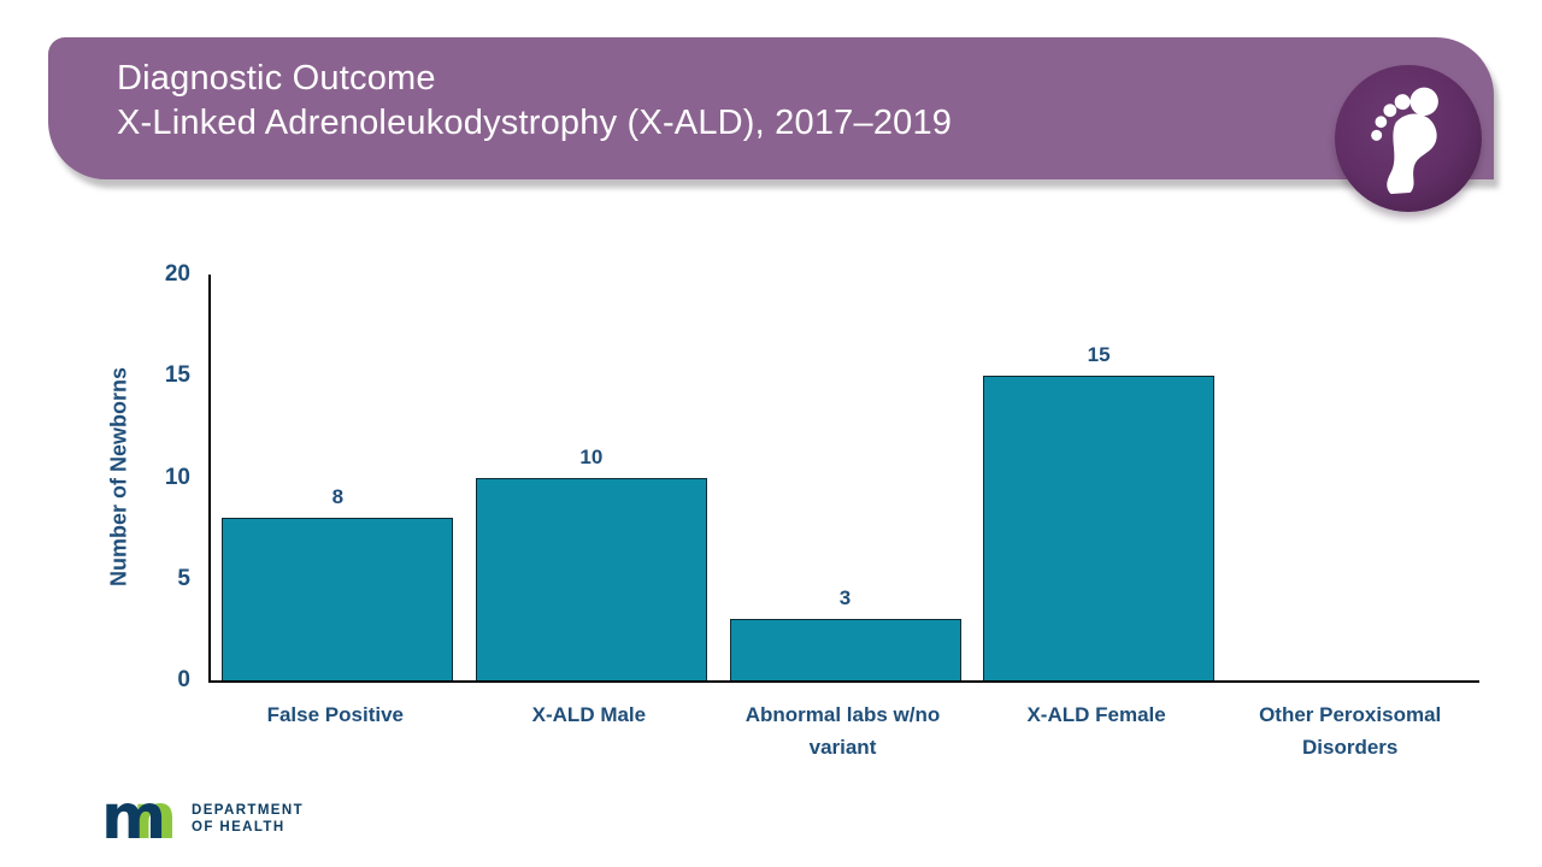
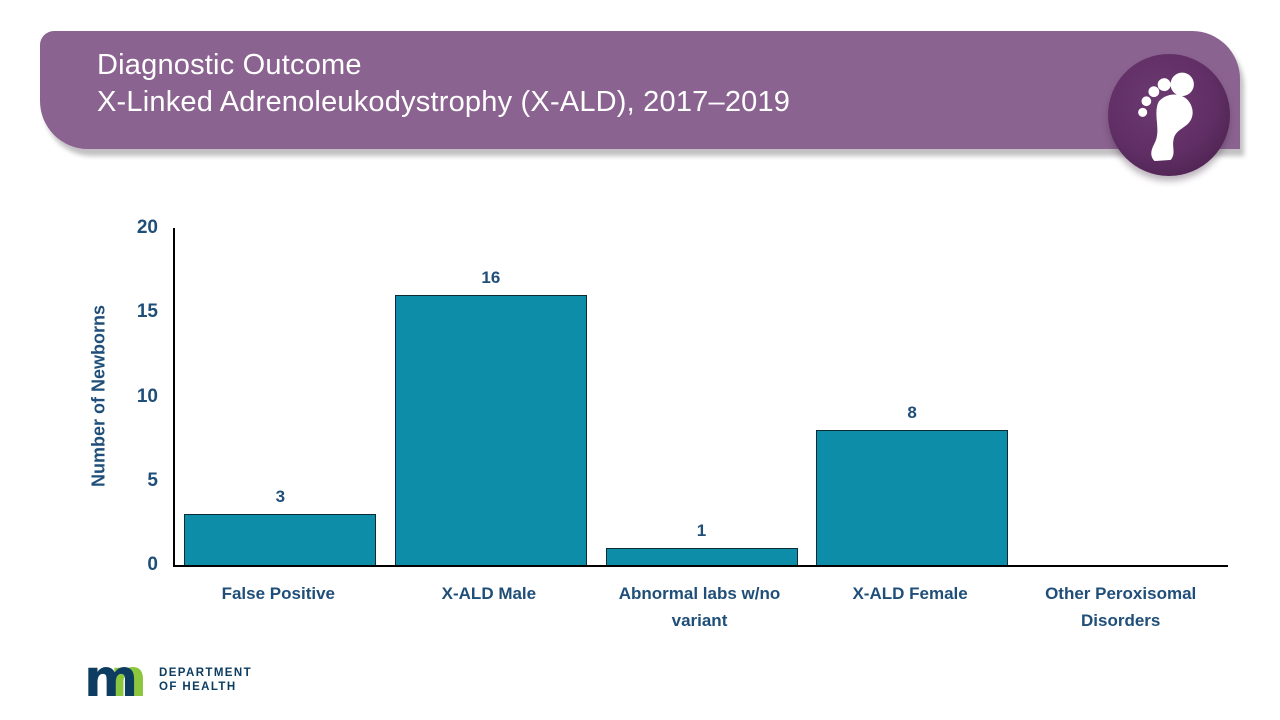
False Positive: 8 -> 3
X-ALD Male: 10 -> 16
Abnormal labs w/no variant: 3 -> 1
X-ALD Female: 15 -> 8
